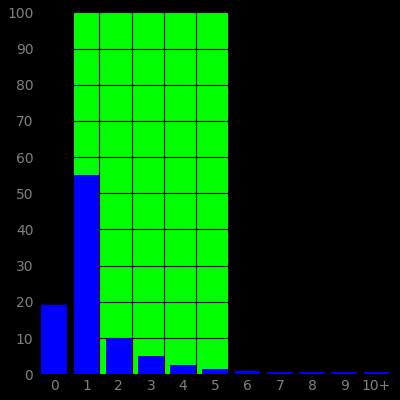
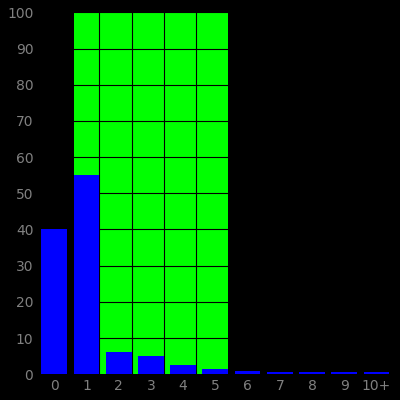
0: 19.0 -> 40.0
2: 10.0 -> 6.0
